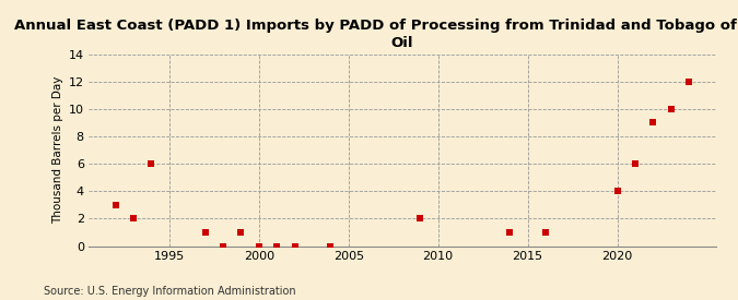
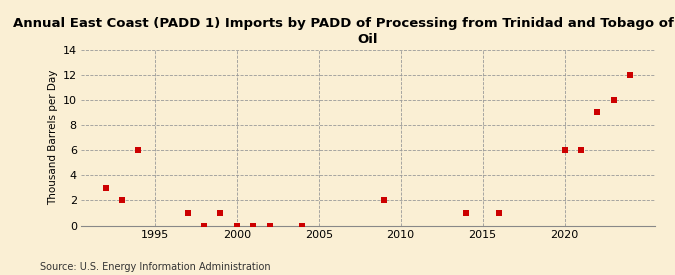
2020: 4 -> 6
